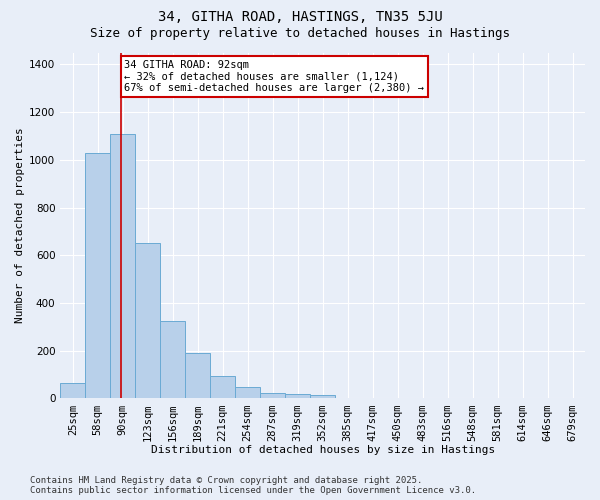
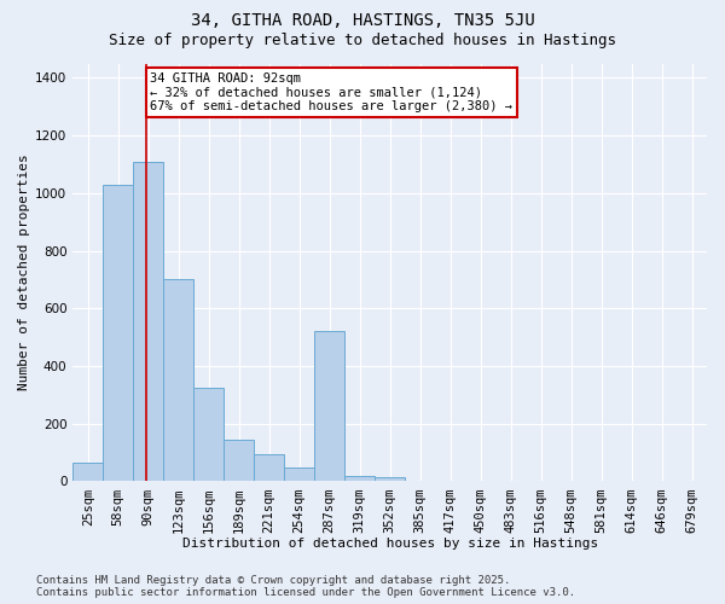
123sqm: 650 -> 700
189sqm: 190 -> 145
287sqm: 25 -> 520
